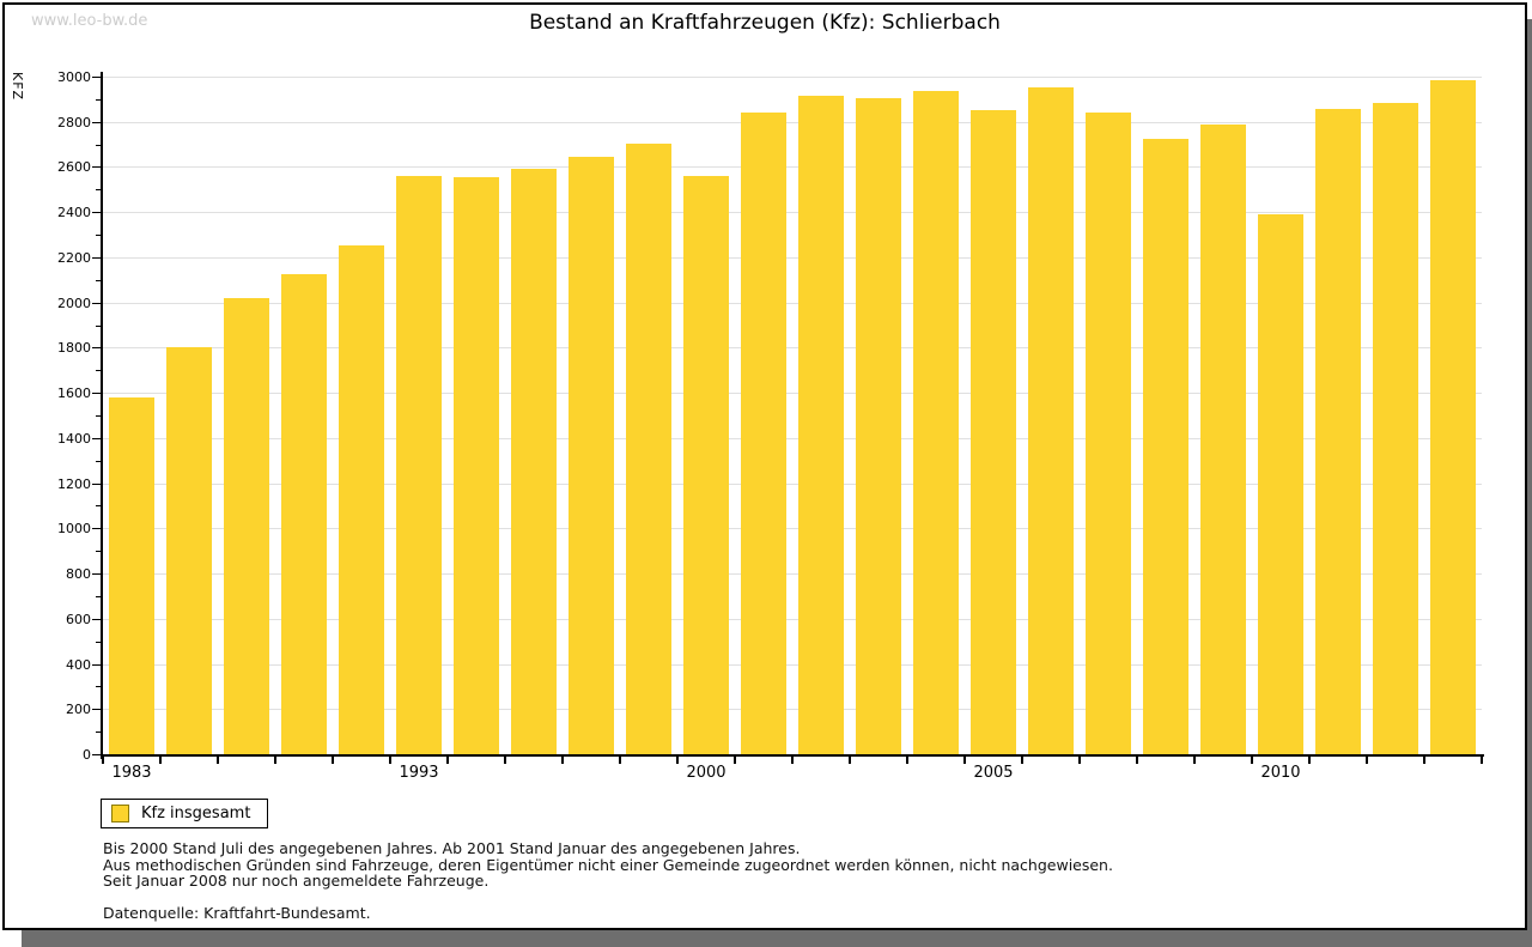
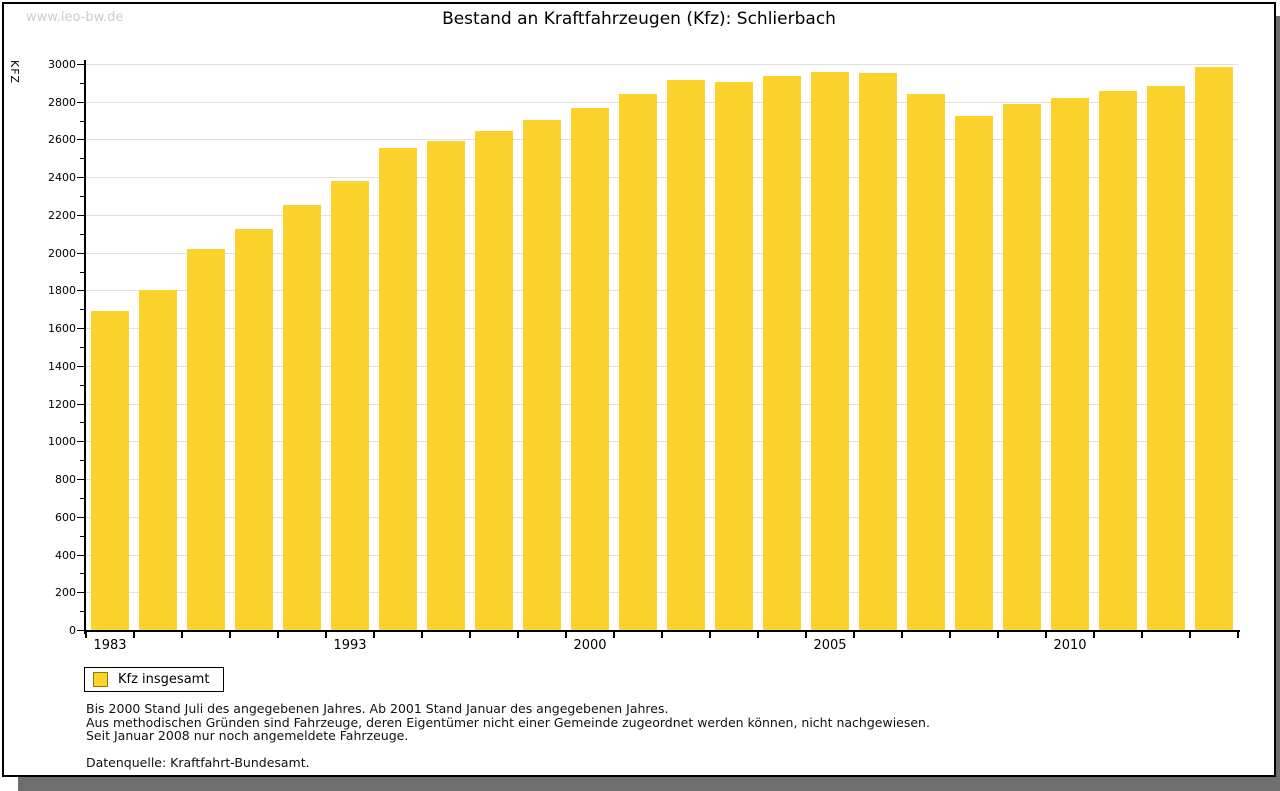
1983: 1580 -> 1690
1993: 2560 -> 2380
2000: 2560 -> 2760
2005: 2850 -> 2960
2010: 2390 -> 2820
